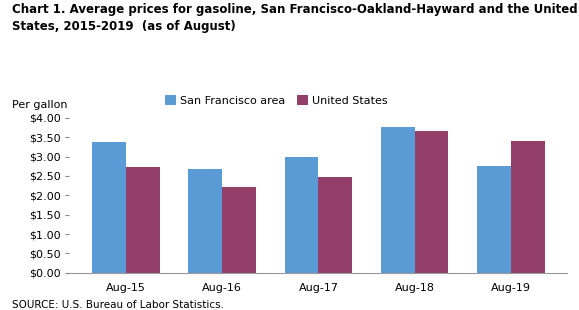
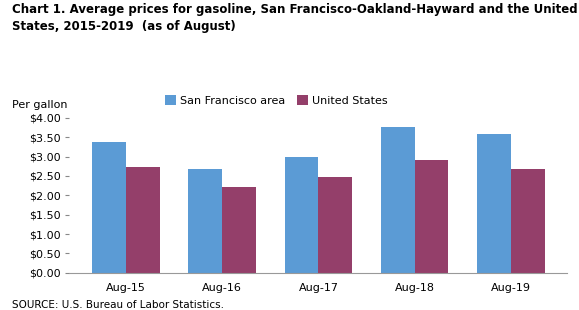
United States/Aug-18: $3.65 -> $2.91
San Francisco area/Aug-19: $2.75 -> $3.59
United States/Aug-19: $3.40 -> $2.69
